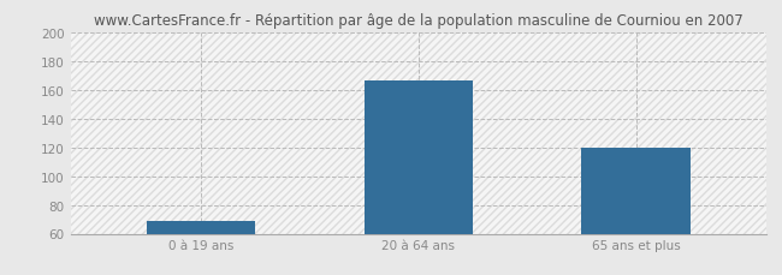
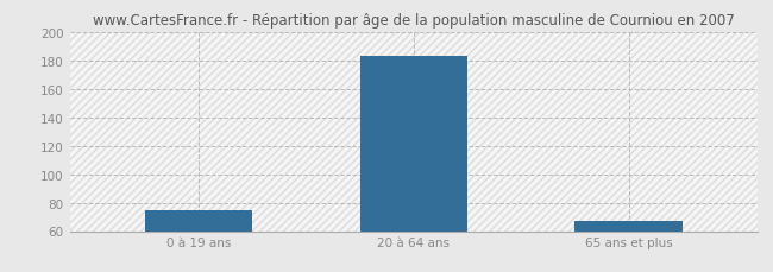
0 à 19 ans: 69 -> 75
20 à 64 ans: 166 -> 183
65 ans et plus: 120 -> 67
